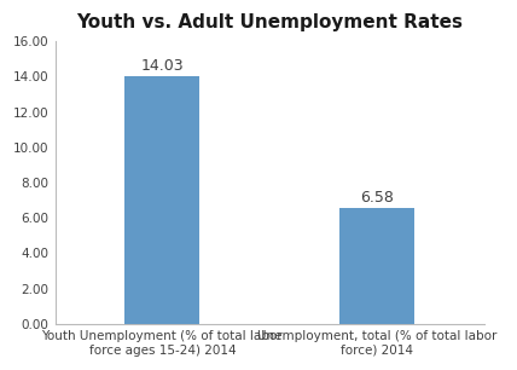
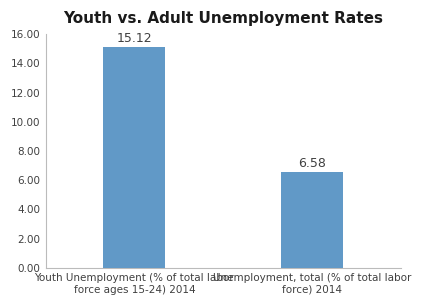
Youth Unemployment (% of total labor force ages 15-24) 2014: 14.03 -> 15.12
